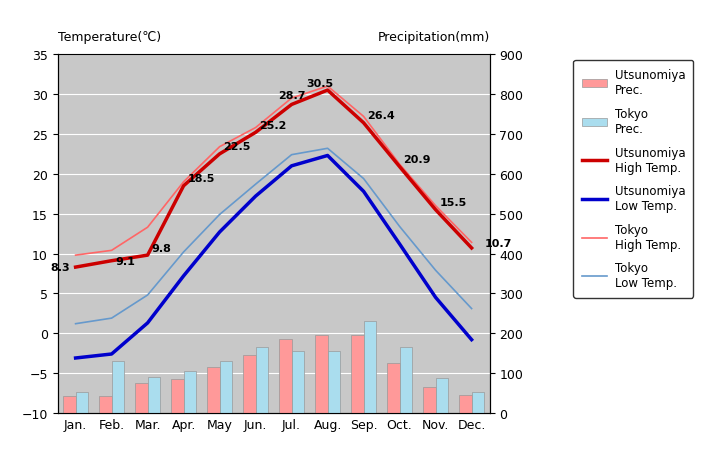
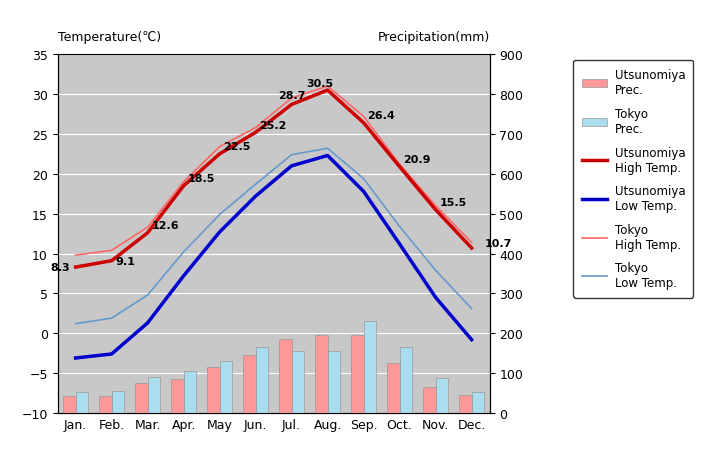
Tokyo Prec./Feb.: 130 -> 56
Utsunomiya High Temp./Mar.: 9.8 -> 12.6
